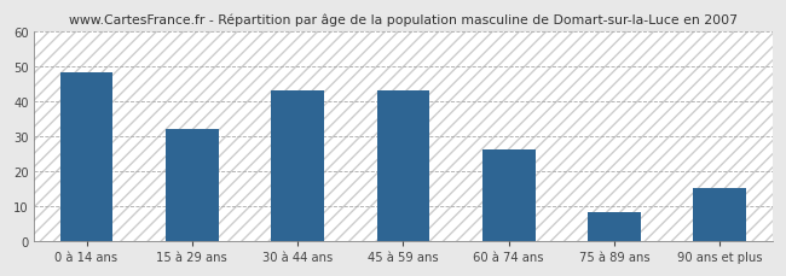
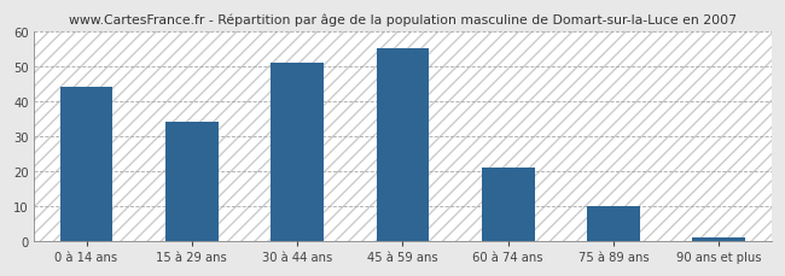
0 à 14 ans: 48 -> 44
15 à 29 ans: 32 -> 34
30 à 44 ans: 43 -> 51
45 à 59 ans: 43 -> 55
60 à 74 ans: 26 -> 21
75 à 89 ans: 8 -> 10
90 ans et plus: 15 -> 1
